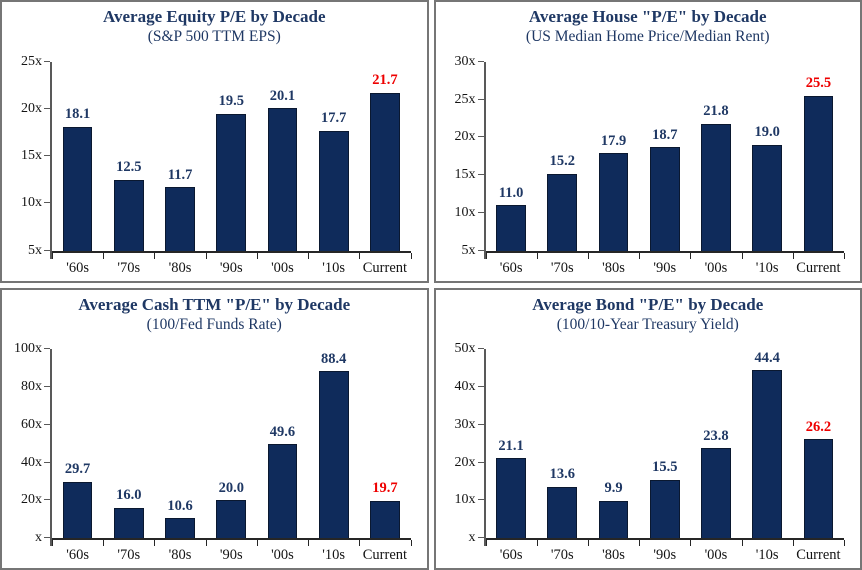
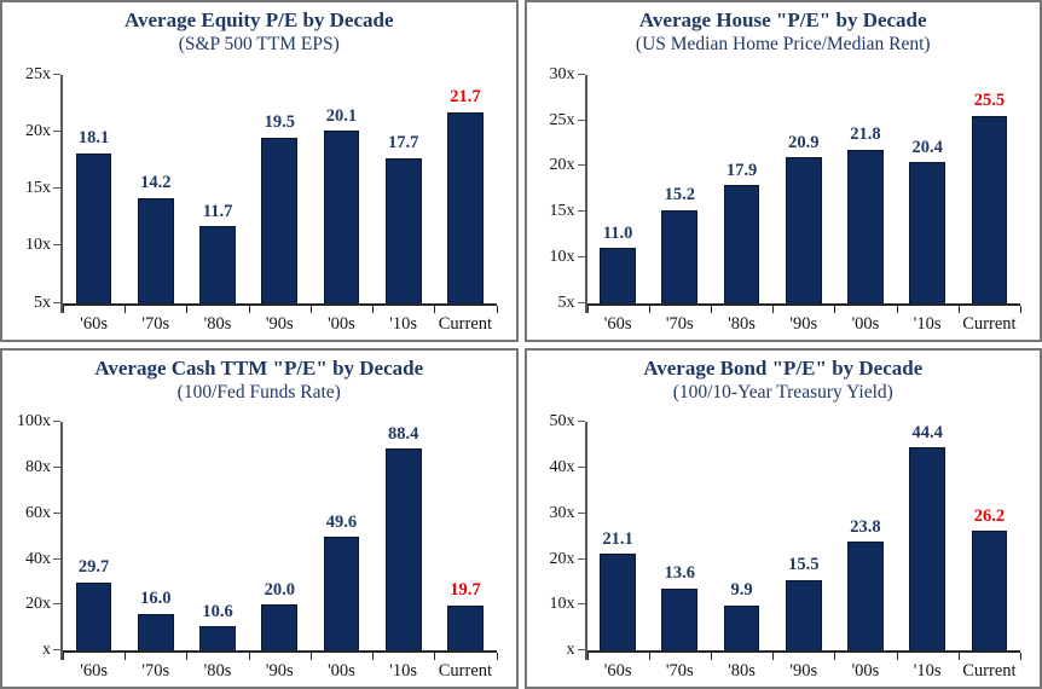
Average Equity P/E by Decade/'70s: 12.5 -> 14.2
Average House "P/E" by Decade/'90s: 18.7 -> 20.9
Average House "P/E" by Decade/'10s: 19.0 -> 20.4
